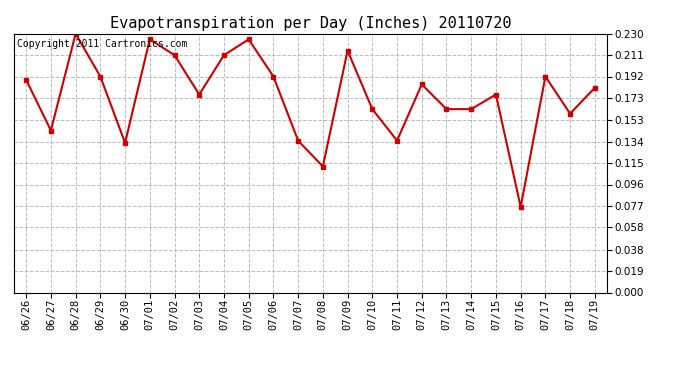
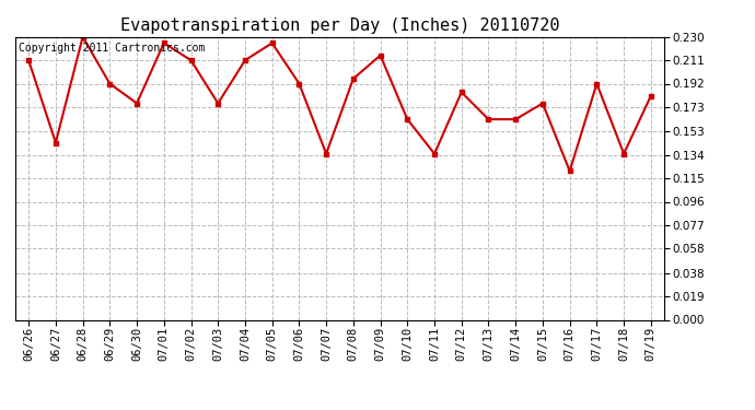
06/26: 0.189 -> 0.211
06/30: 0.133 -> 0.176
07/08: 0.112 -> 0.196
07/16: 0.076 -> 0.121
07/18: 0.159 -> 0.135
